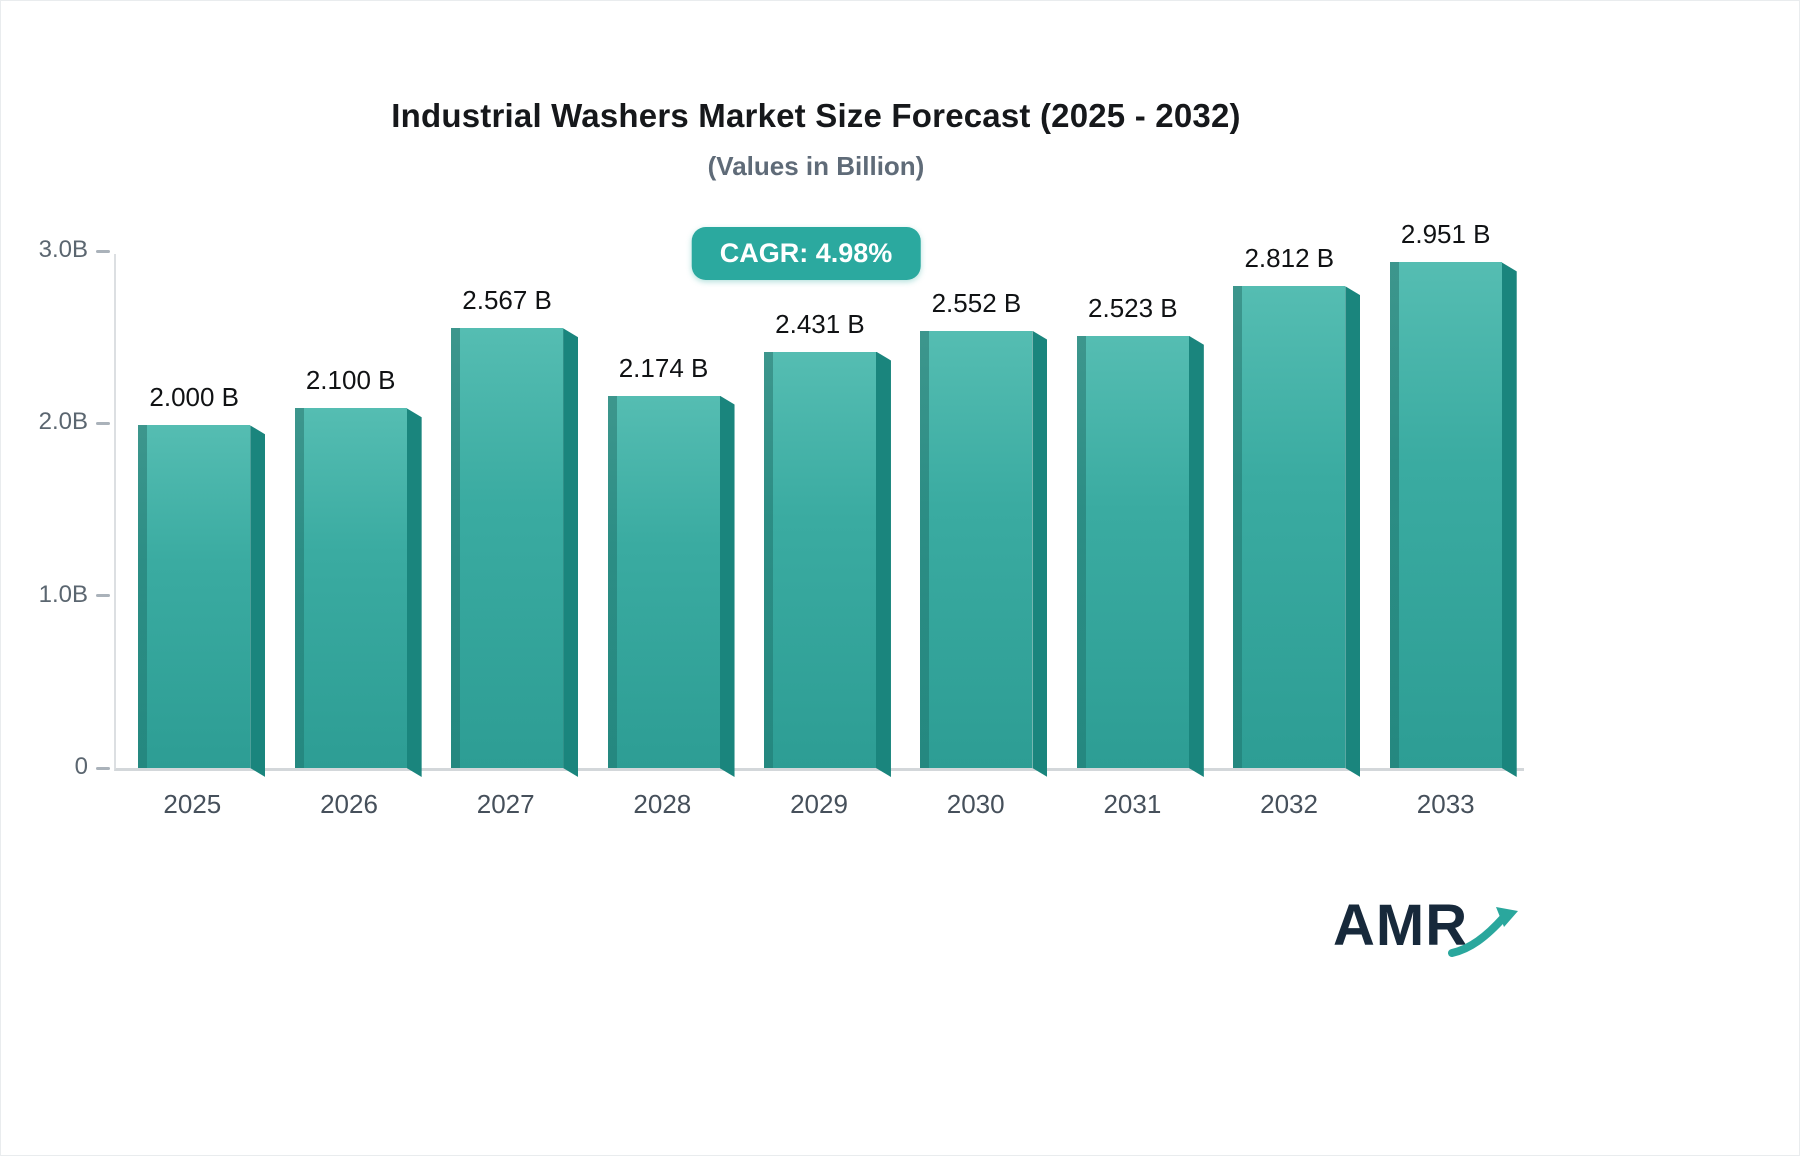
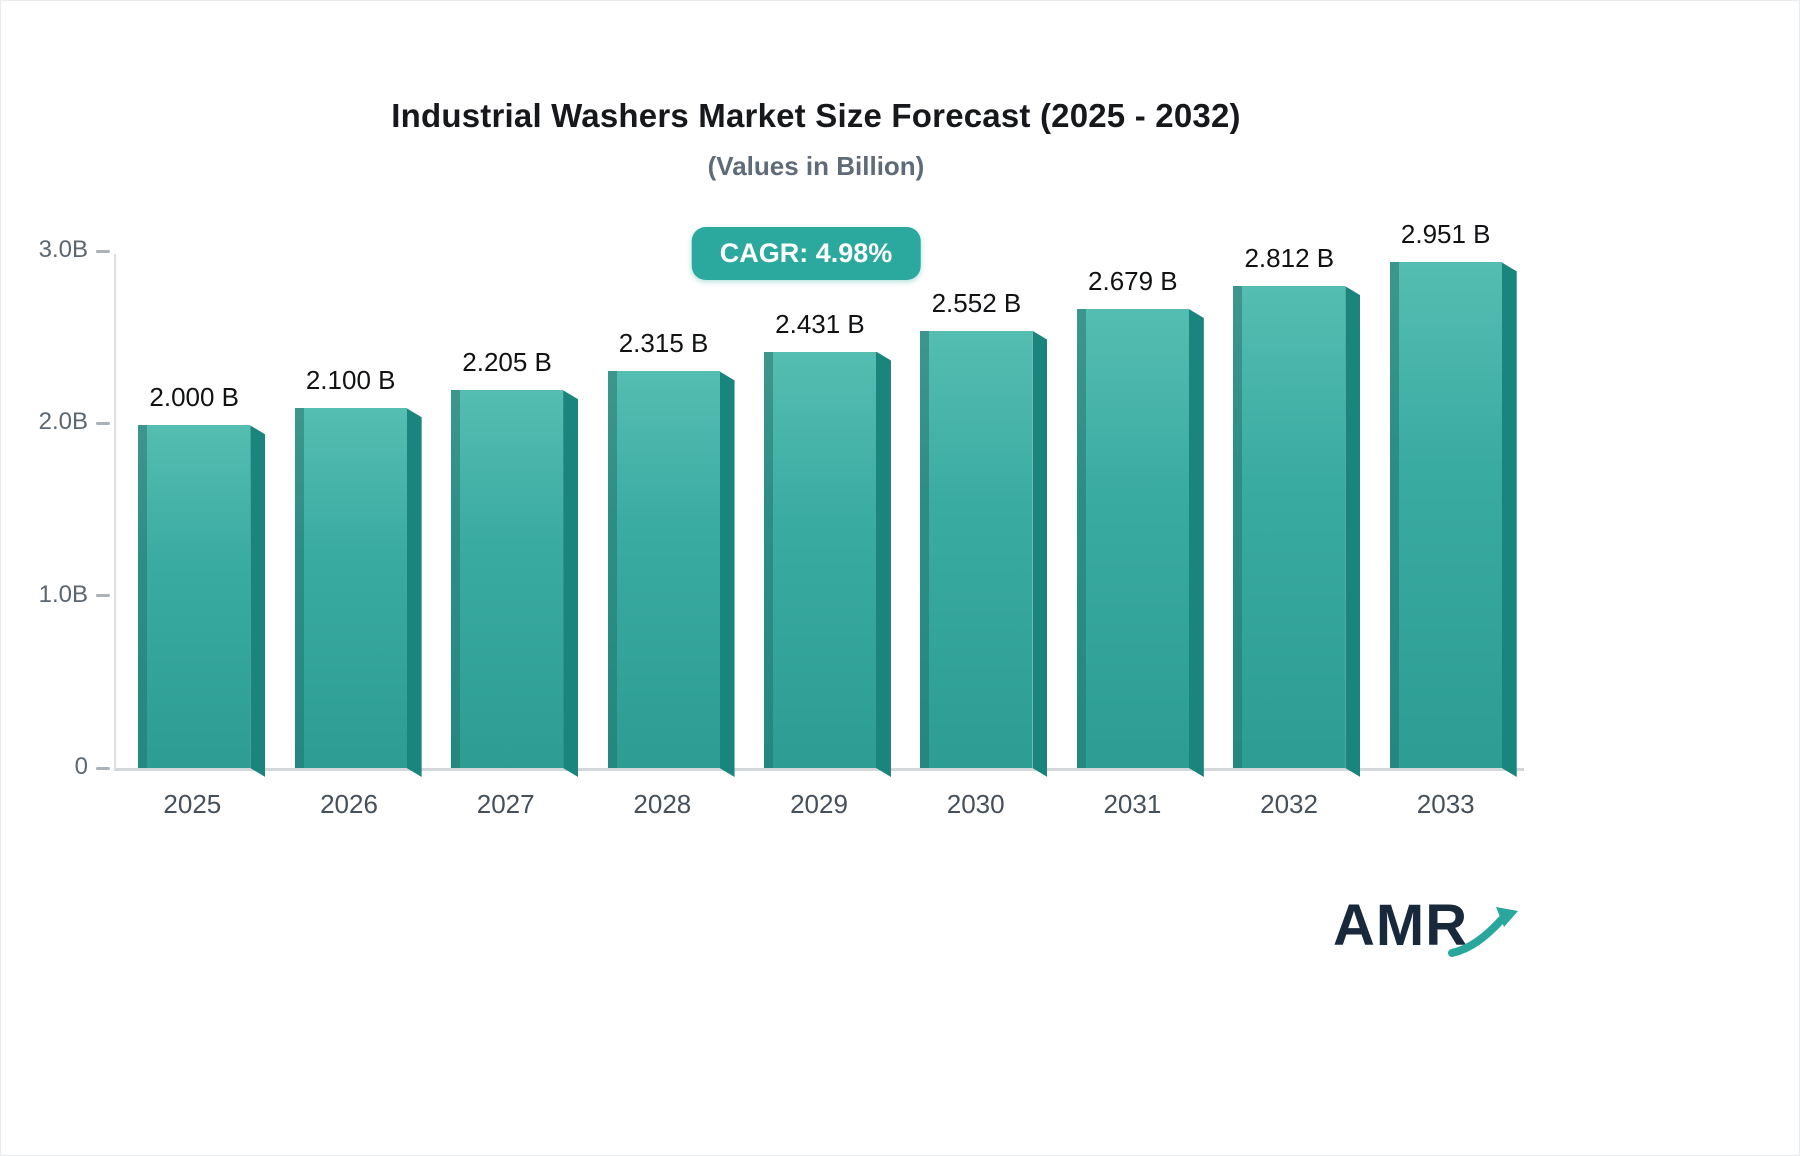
2027: 2.567 -> 2.205
2028: 2.174 -> 2.315
2031: 2.523 -> 2.679
